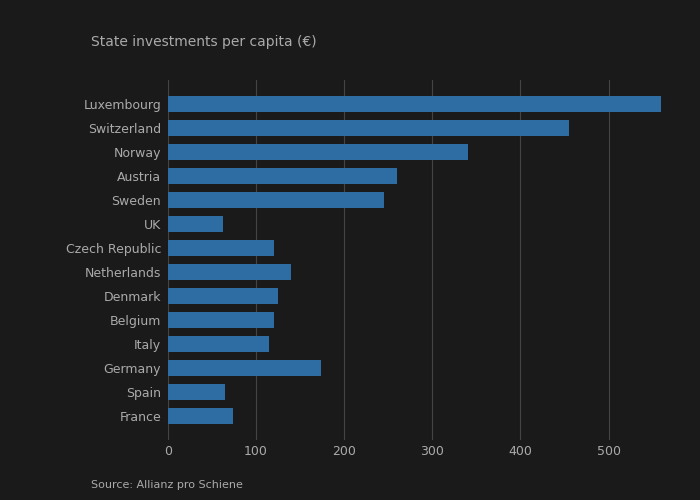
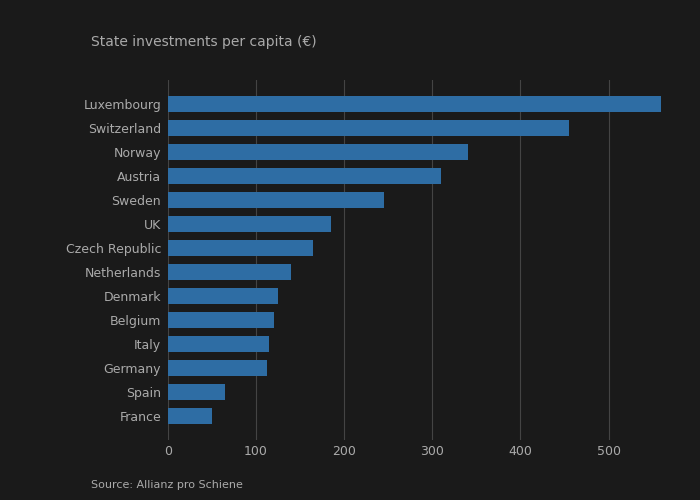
Austria: 260 -> 310
UK: 62 -> 185
Czech Republic: 120 -> 165
Germany: 174 -> 112
France: 74 -> 50
